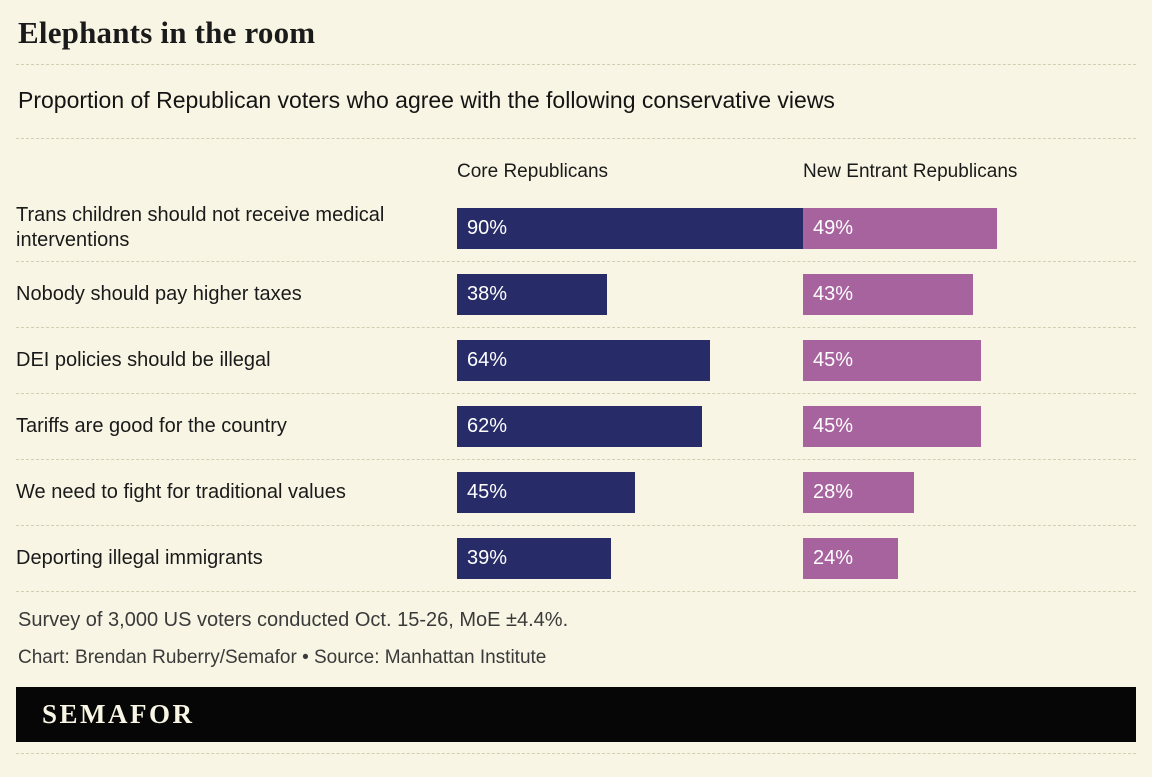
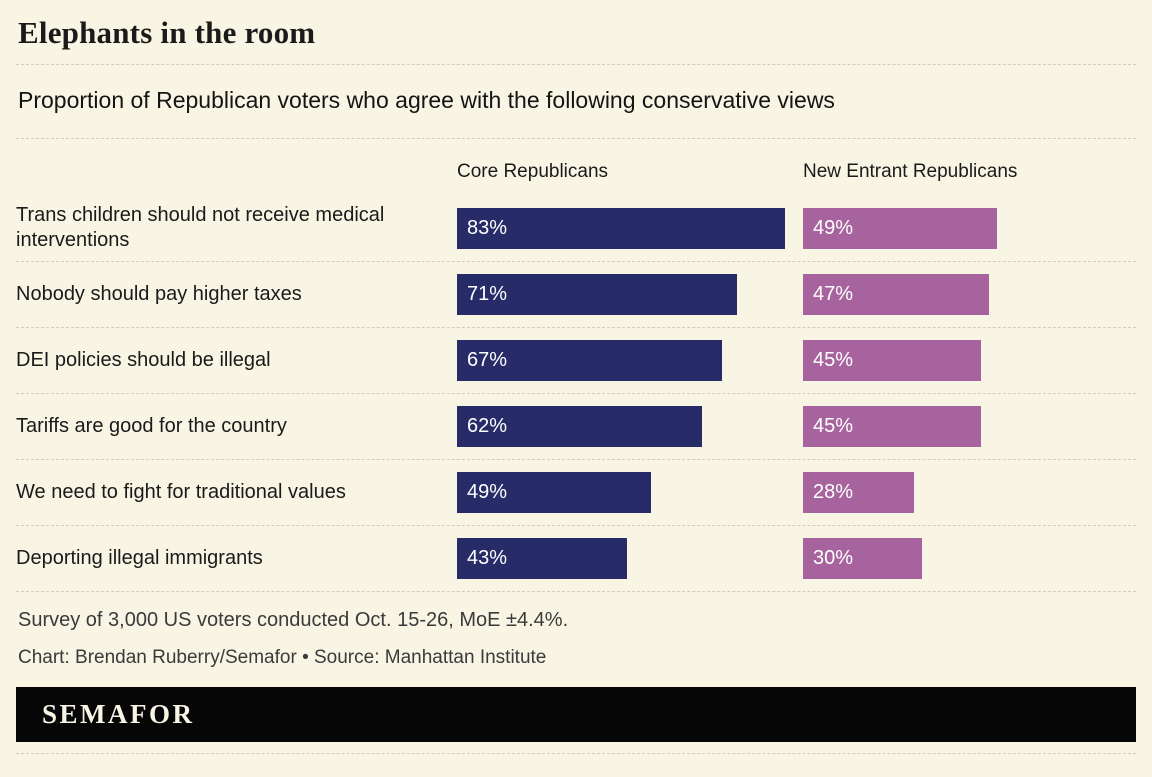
Core Republicans/Trans children should not receive medical interventions: 90% -> 83%
Core Republicans/Nobody should pay higher taxes: 38% -> 71%
New Entrant Republicans/Nobody should pay higher taxes: 43% -> 47%
Core Republicans/DEI policies should be illegal: 64% -> 67%
Core Republicans/We need to fight for traditional values: 45% -> 49%
Core Republicans/Deporting illegal immigrants: 39% -> 43%
New Entrant Republicans/Deporting illegal immigrants: 24% -> 30%
